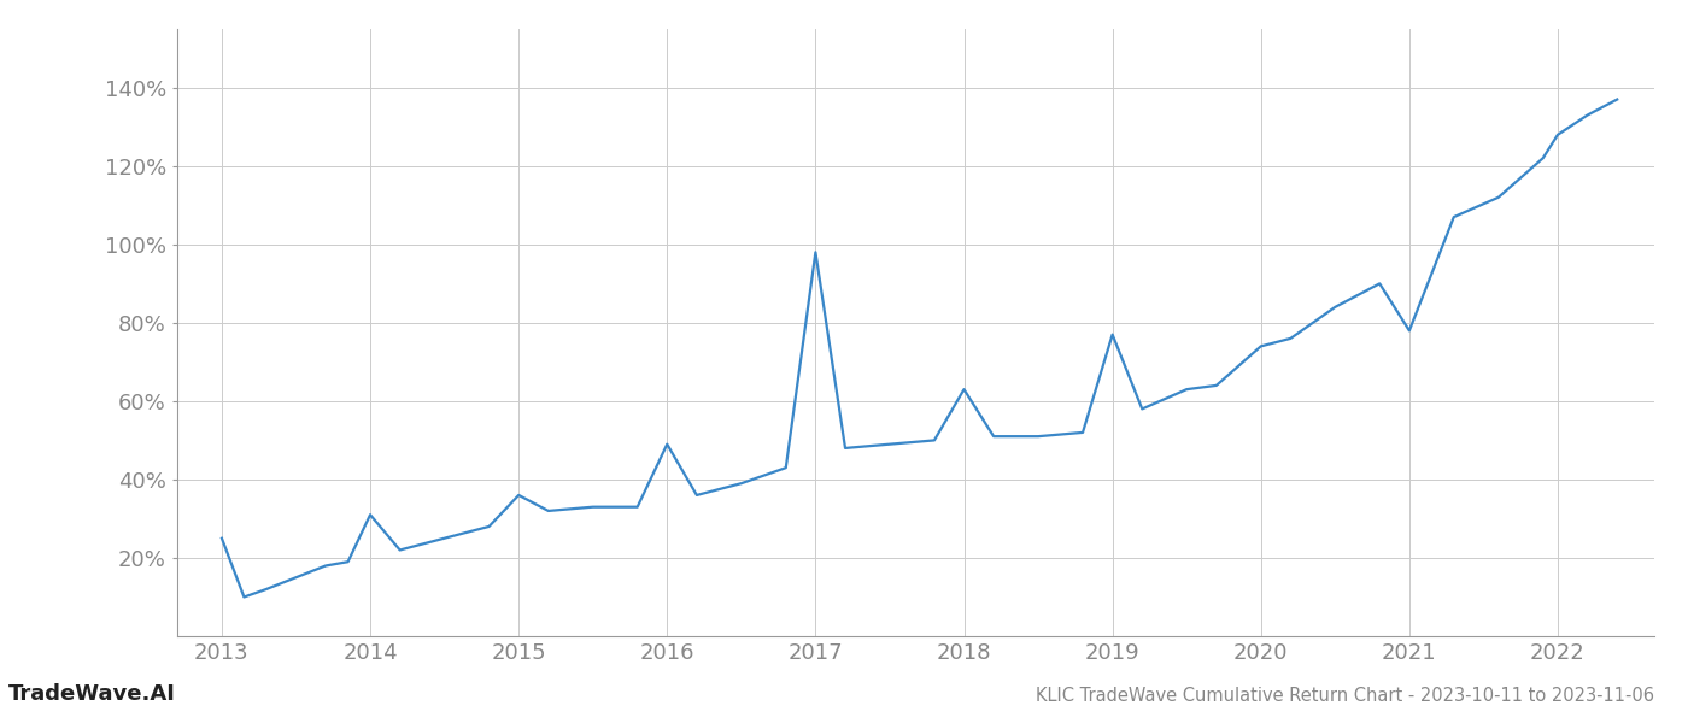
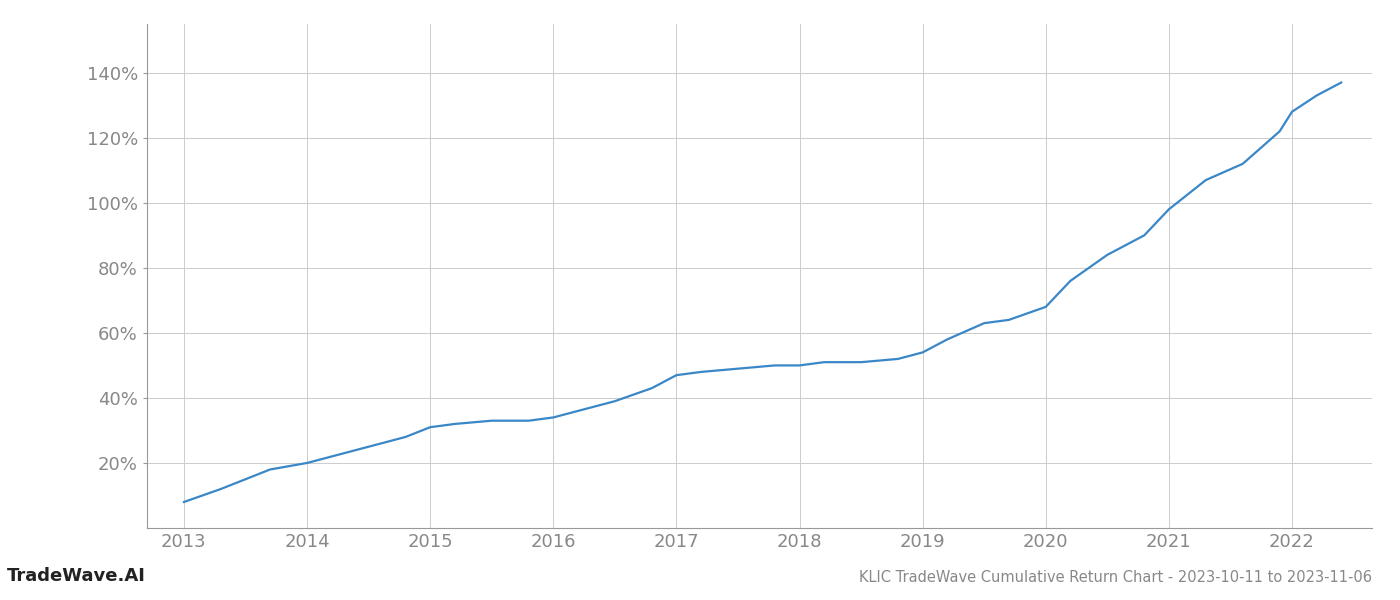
2013: 25% -> 8%
2014: 31% -> 20%
2015: 36% -> 31%
2016: 49% -> 34%
2017: 98% -> 47%
2018: 63% -> 50%
2019: 77% -> 54%
2020: 74% -> 68%
2021: 78% -> 98%
